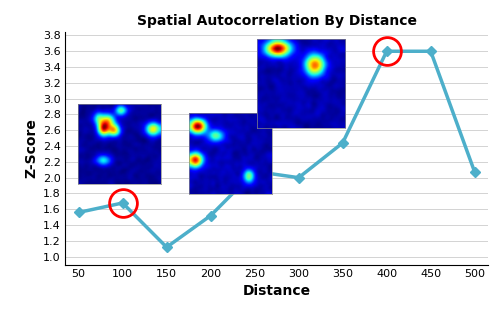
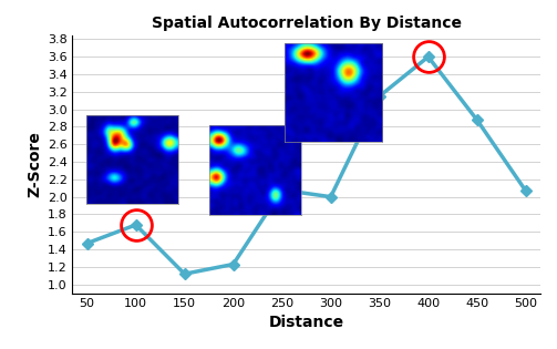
50: 1.56 -> 1.47
200: 1.52 -> 1.23
350: 2.44 -> 3.15
450: 3.60 -> 2.88
